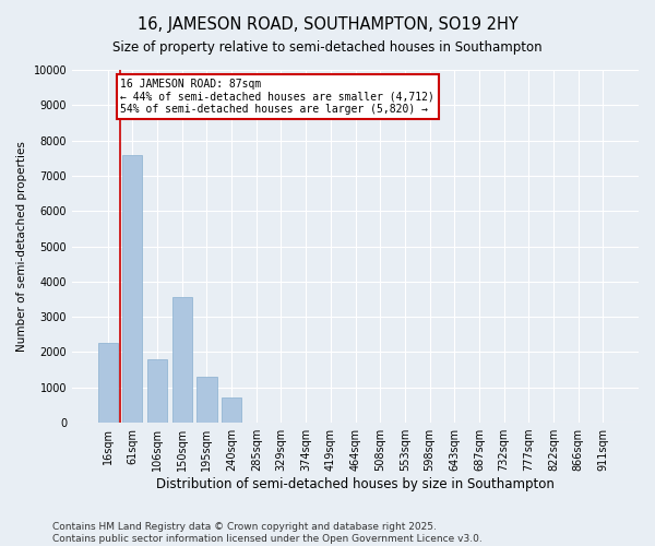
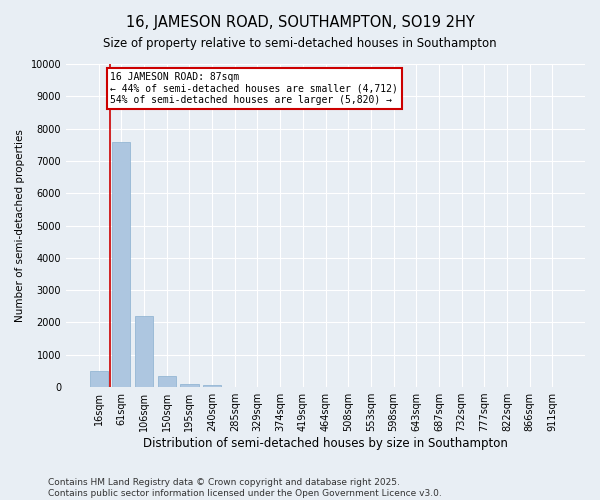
16sqm: 2250 -> 500
106sqm: 1800 -> 2200
150sqm: 3550 -> 350
195sqm: 1300 -> 100
240sqm: 700 -> 50
